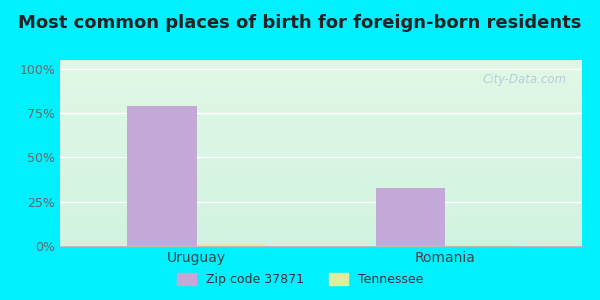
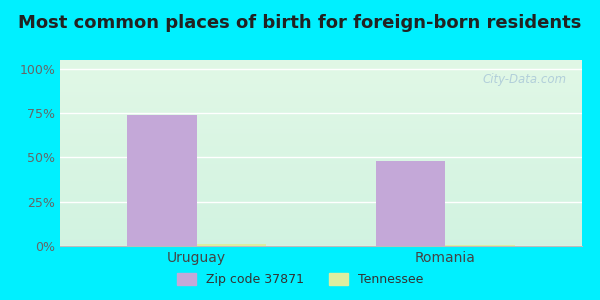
Zip code 37871/Uruguay: 79% -> 74%
Zip code 37871/Romania: 33% -> 48%
